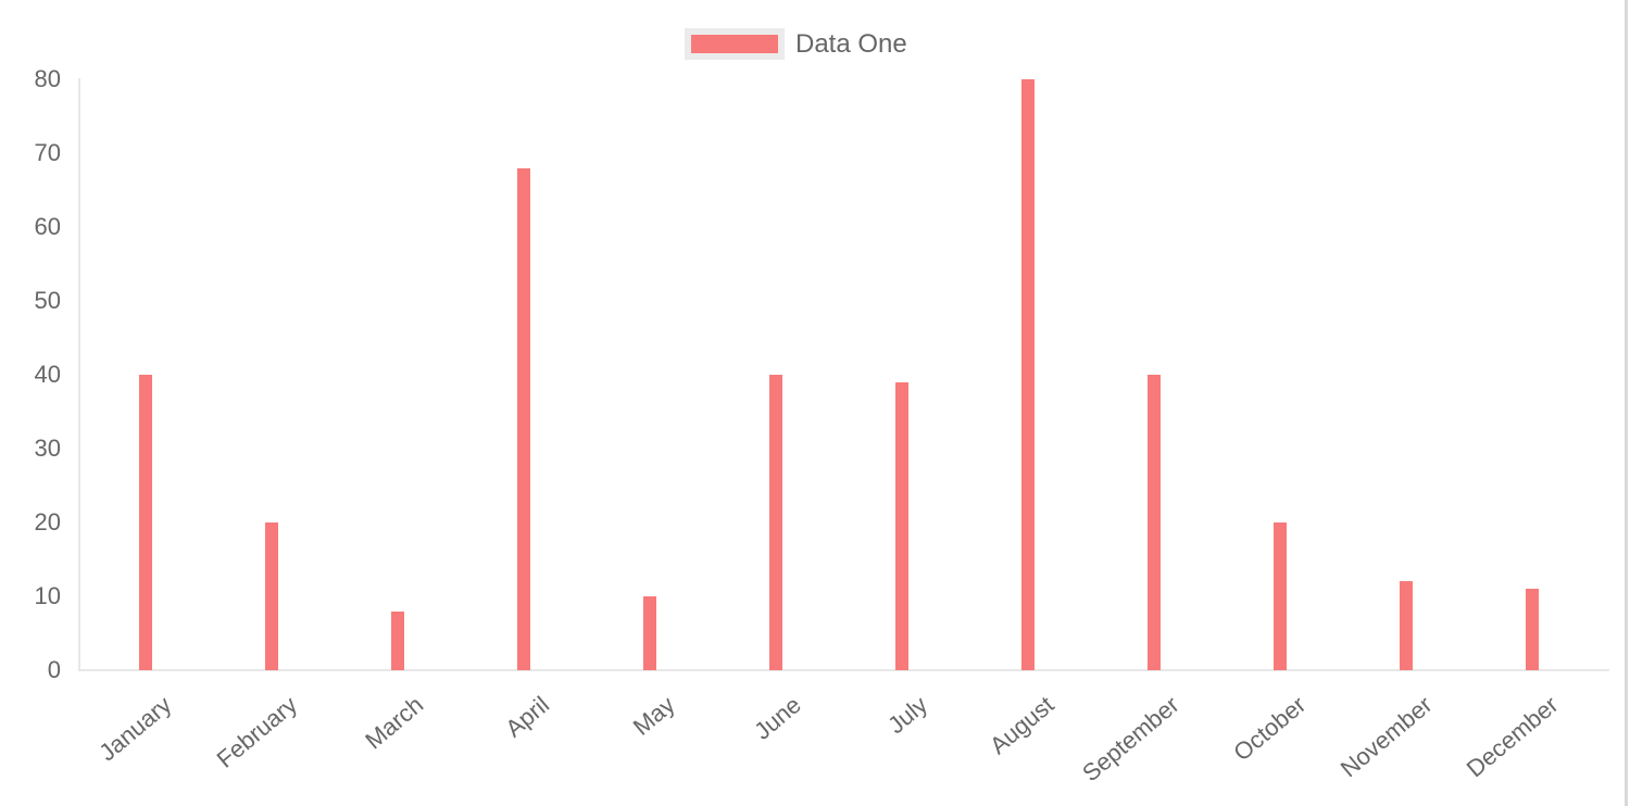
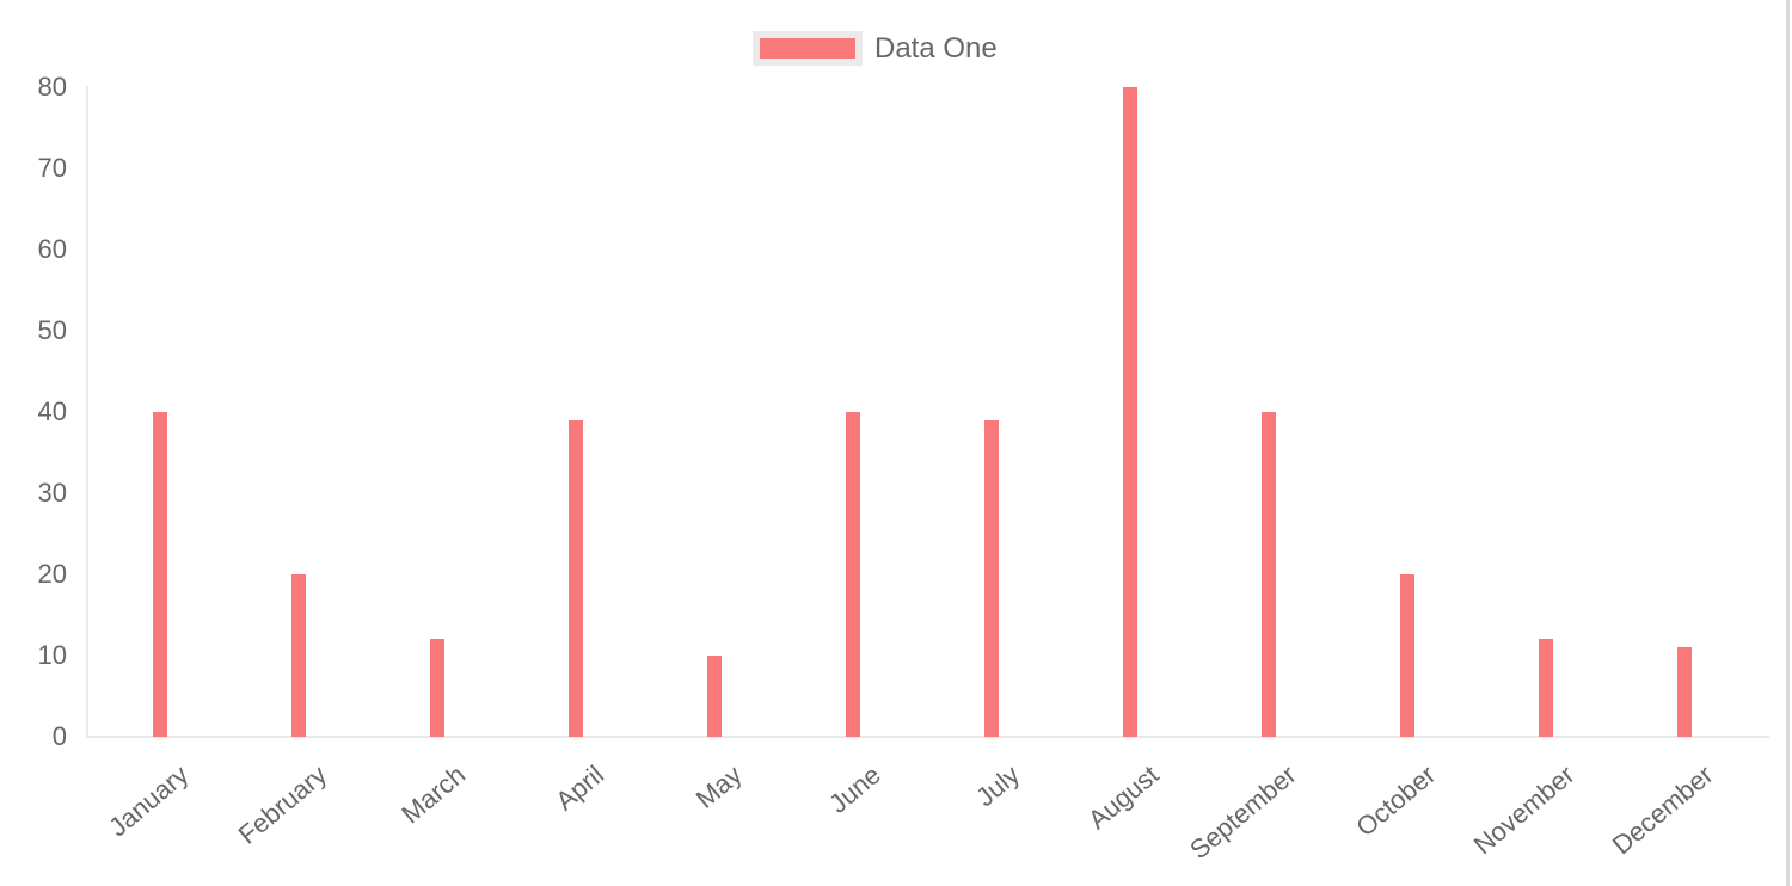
March: 8 -> 12
April: 68 -> 39
